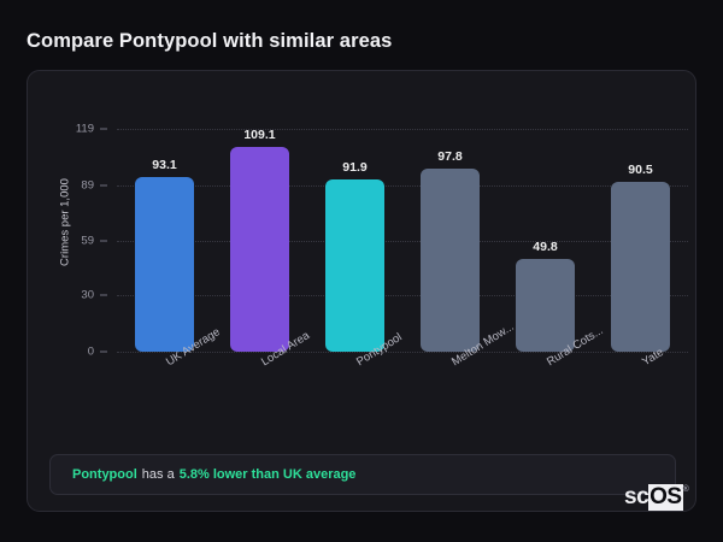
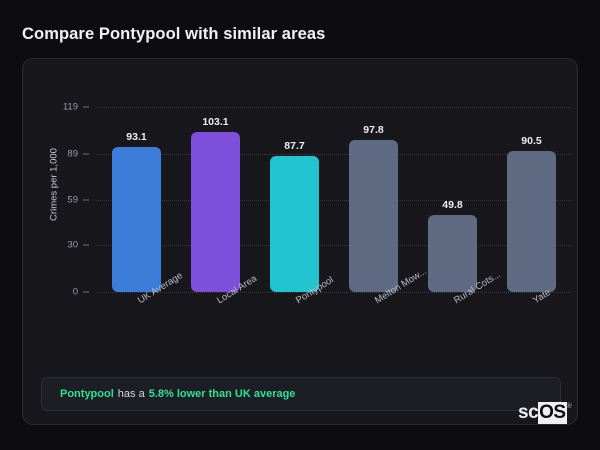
Local Area: 109.1 -> 103.1
Pontypool: 91.9 -> 87.7
